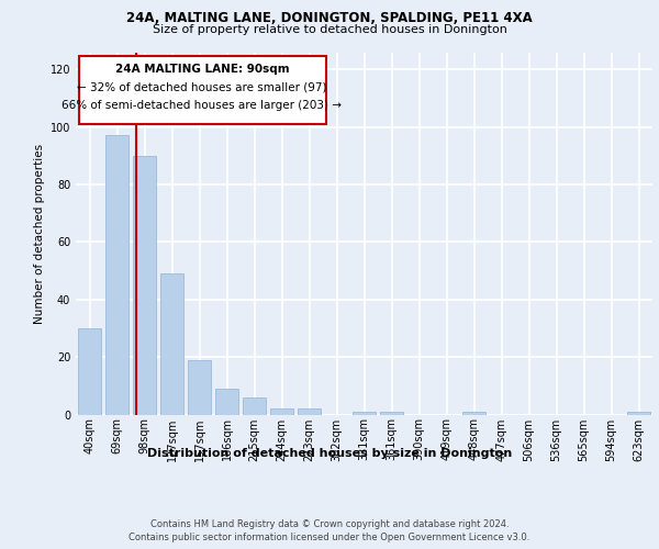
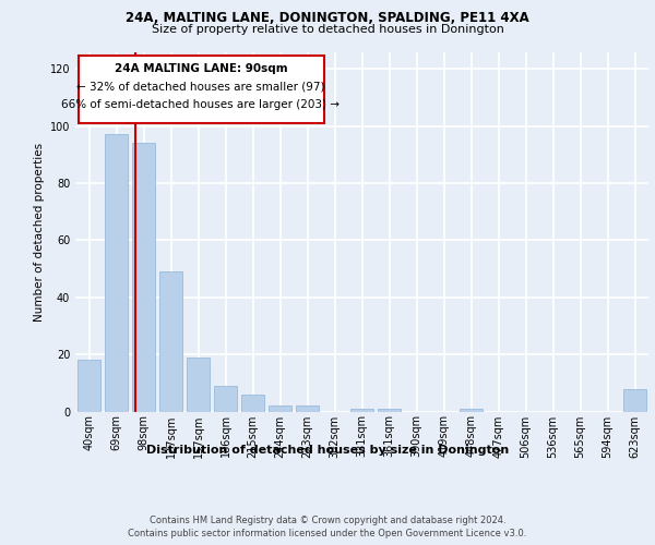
40sqm: 30 -> 18
98sqm: 90 -> 94
623sqm: 1 -> 8
